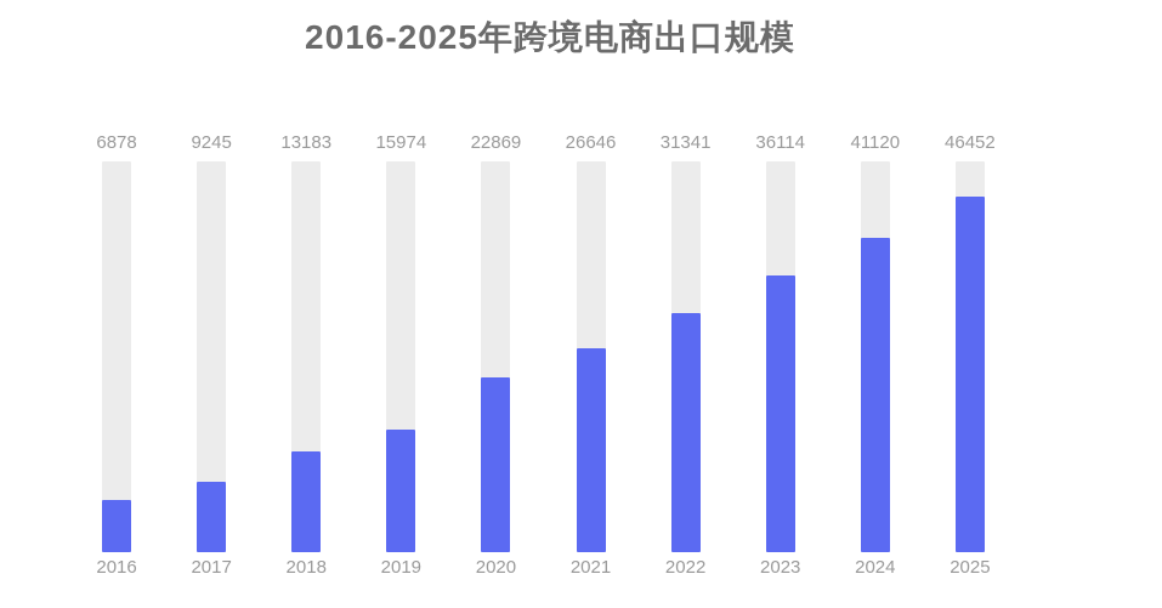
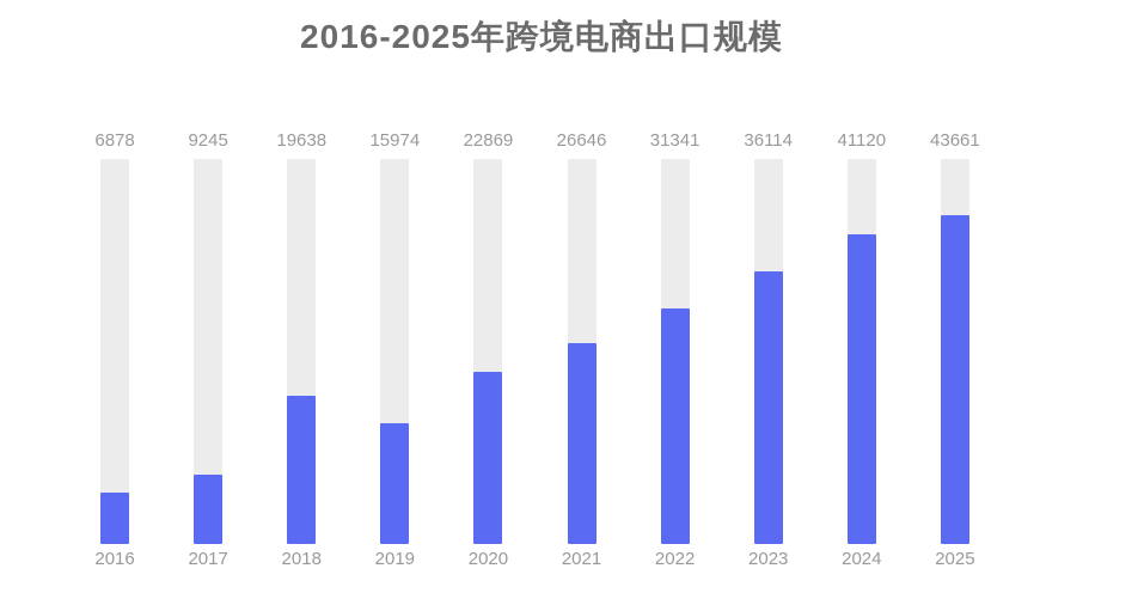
2018: 13183 -> 19638
2025: 46452 -> 43661
